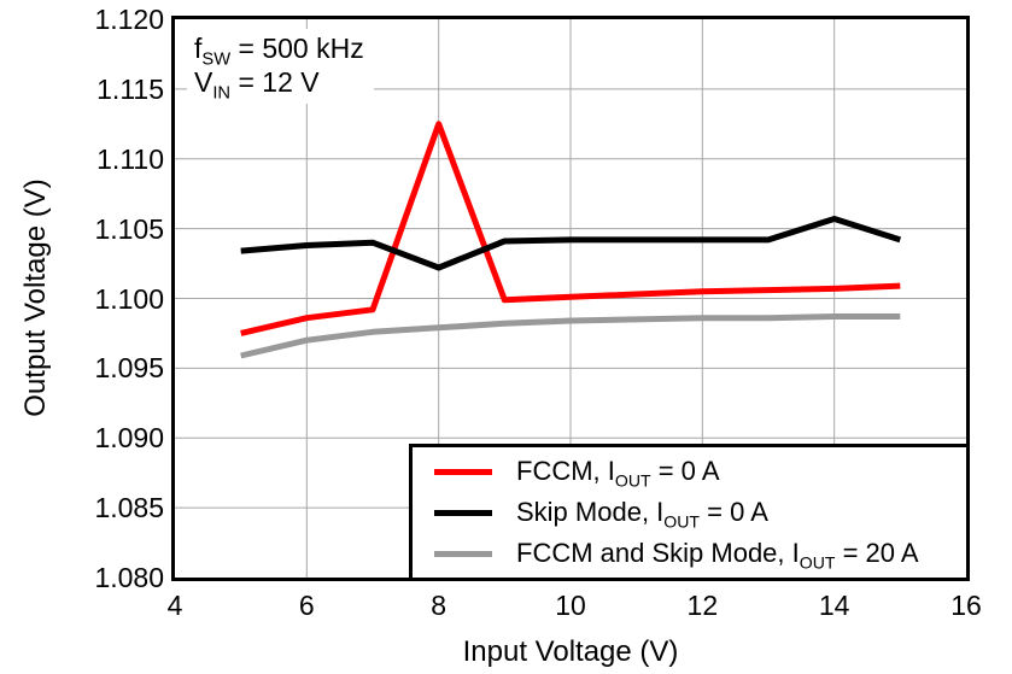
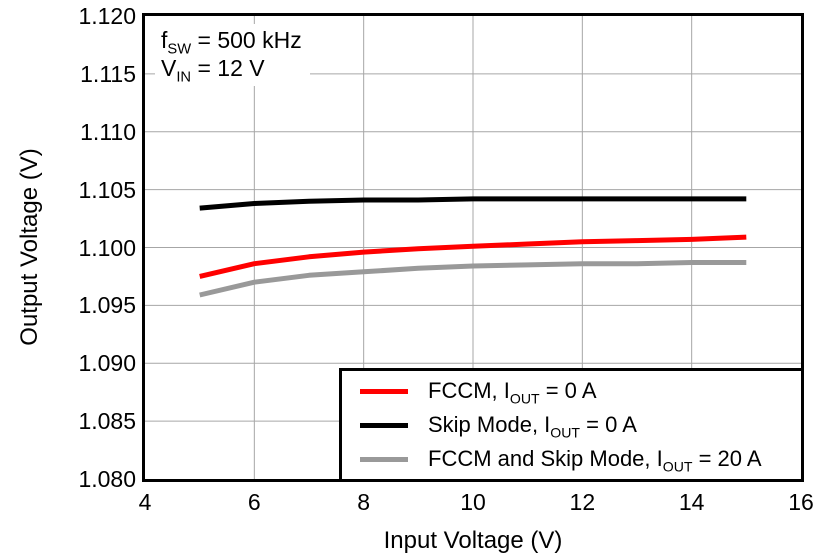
FCCM, IOUT = 0 A/8: 1.1125 -> 1.0996
Skip Mode, IOUT = 0 A/8: 1.1022 -> 1.1041
Skip Mode, IOUT = 0 A/14: 1.1057 -> 1.1042
